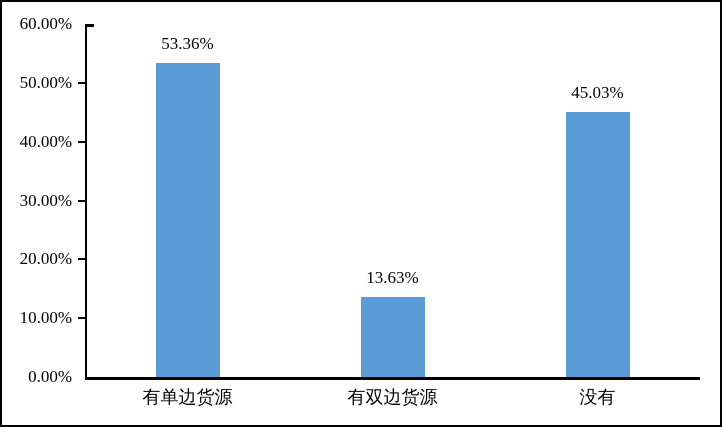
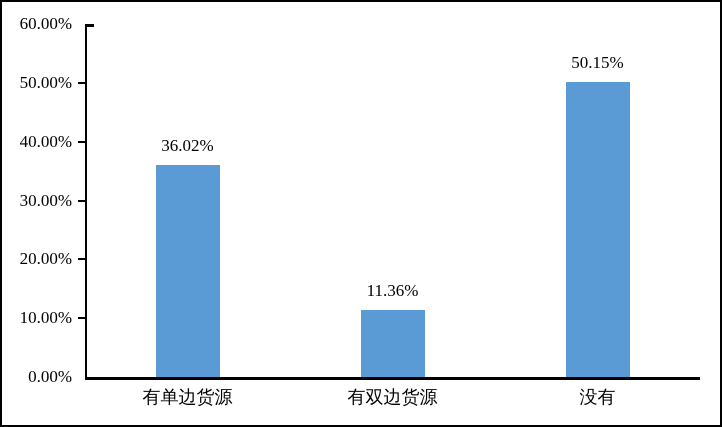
有单边货源: 53.36% -> 36.02%
有双边货源: 13.63% -> 11.36%
没有: 45.03% -> 50.15%
